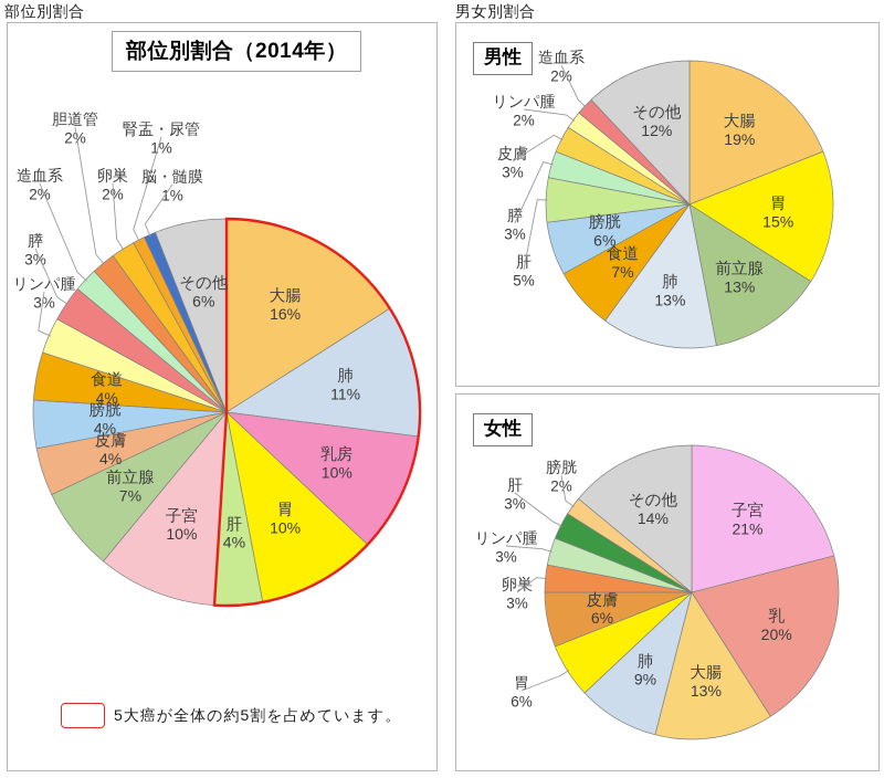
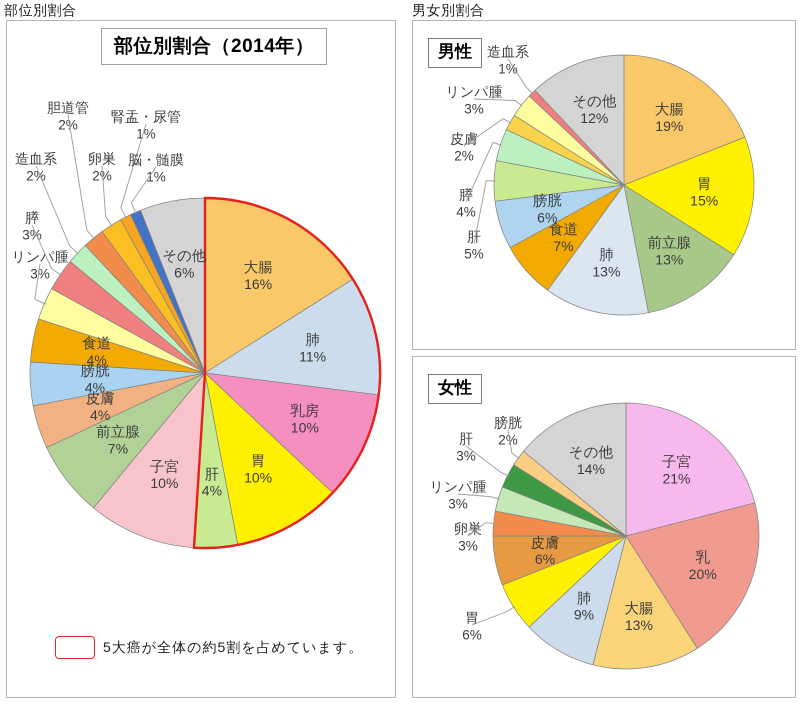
男性/膵: 3% -> 4%
男性/皮膚: 3% -> 2%
男性/リンパ腫: 2% -> 3%
男性/造血系: 2% -> 1%
